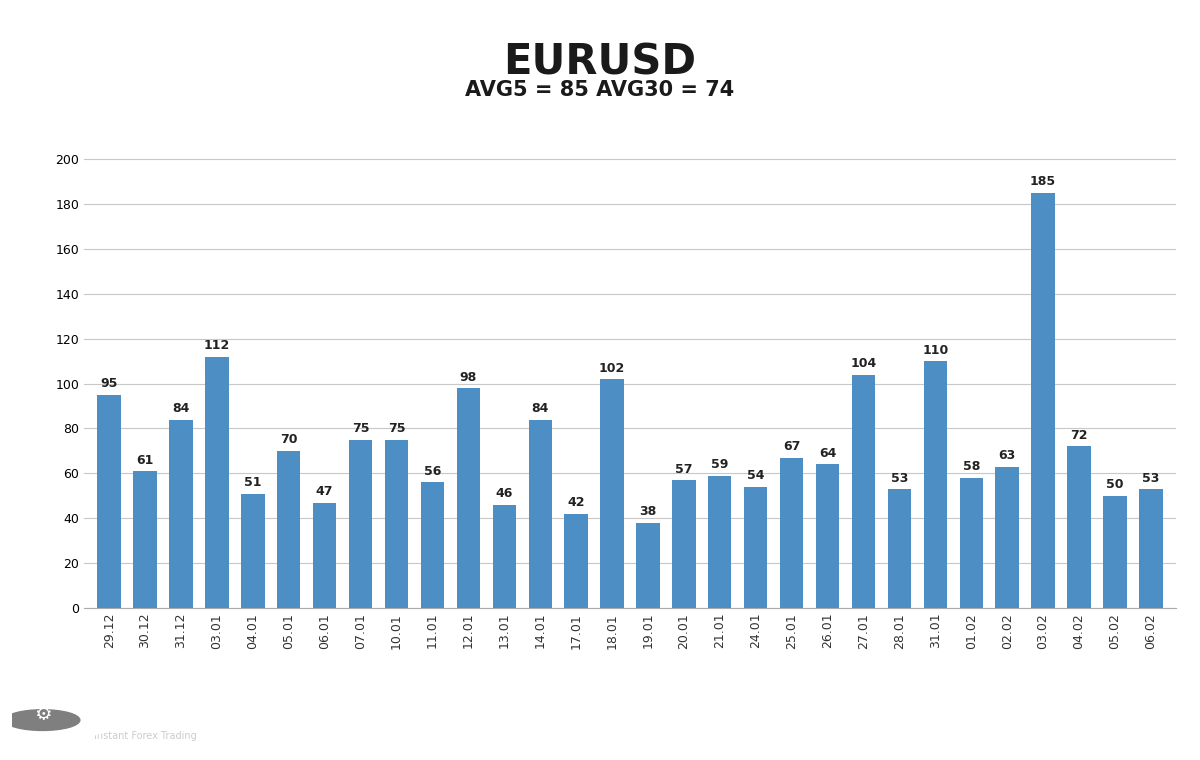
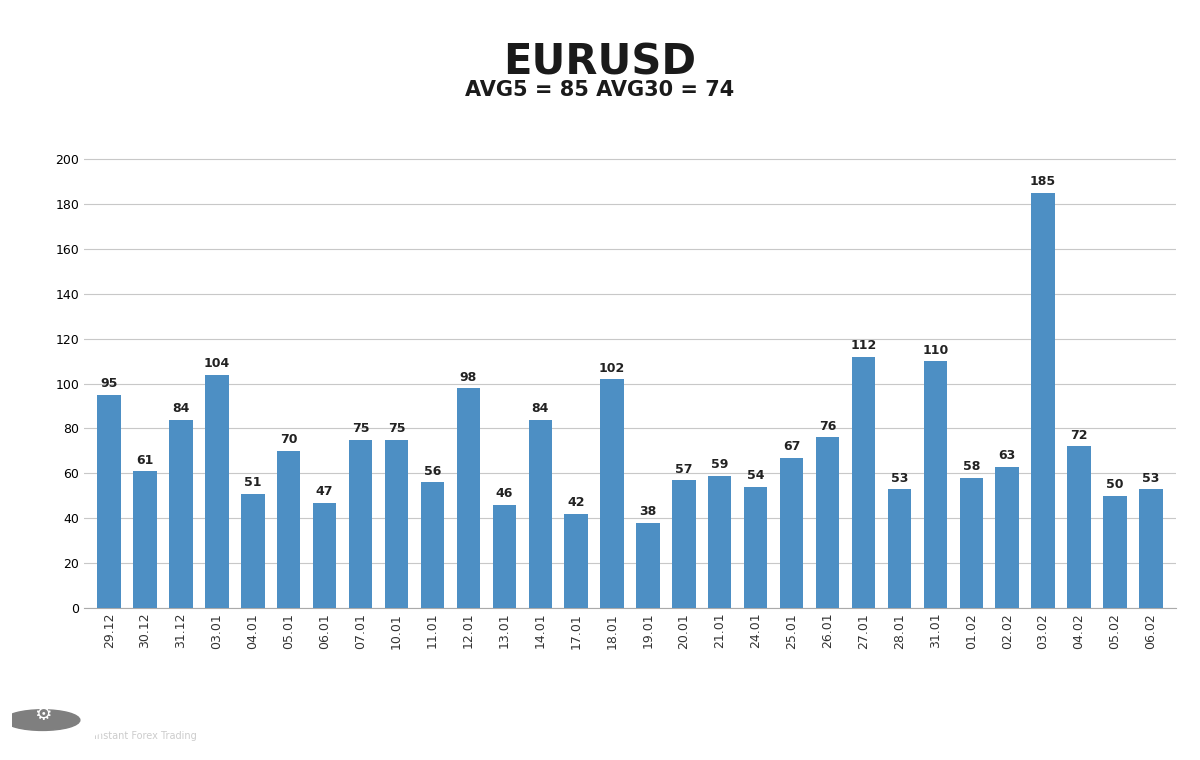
03.01: 112 -> 104
26.01: 64 -> 76
27.01: 104 -> 112
